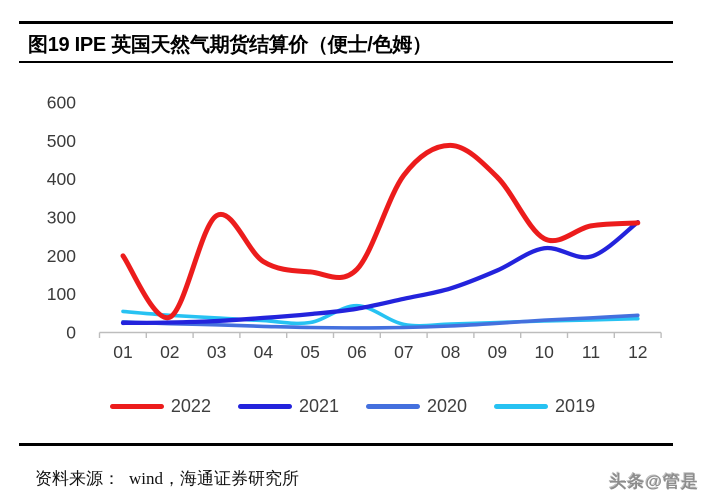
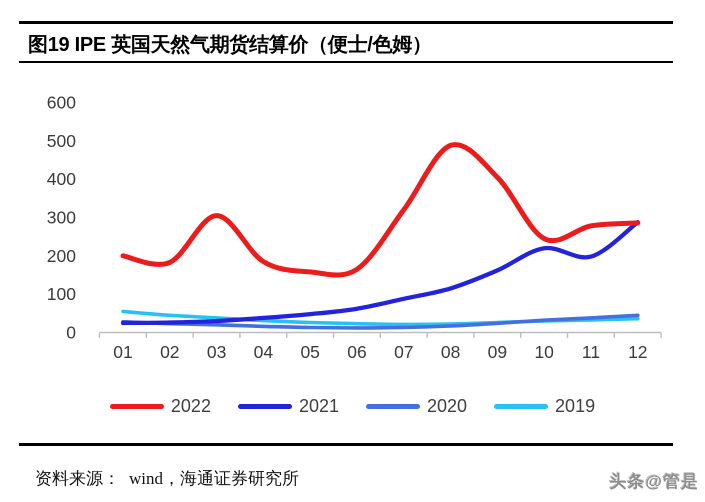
2022/02: 40 -> 180
2019/06: 70 -> 20
2022/07: 410 -> 320
